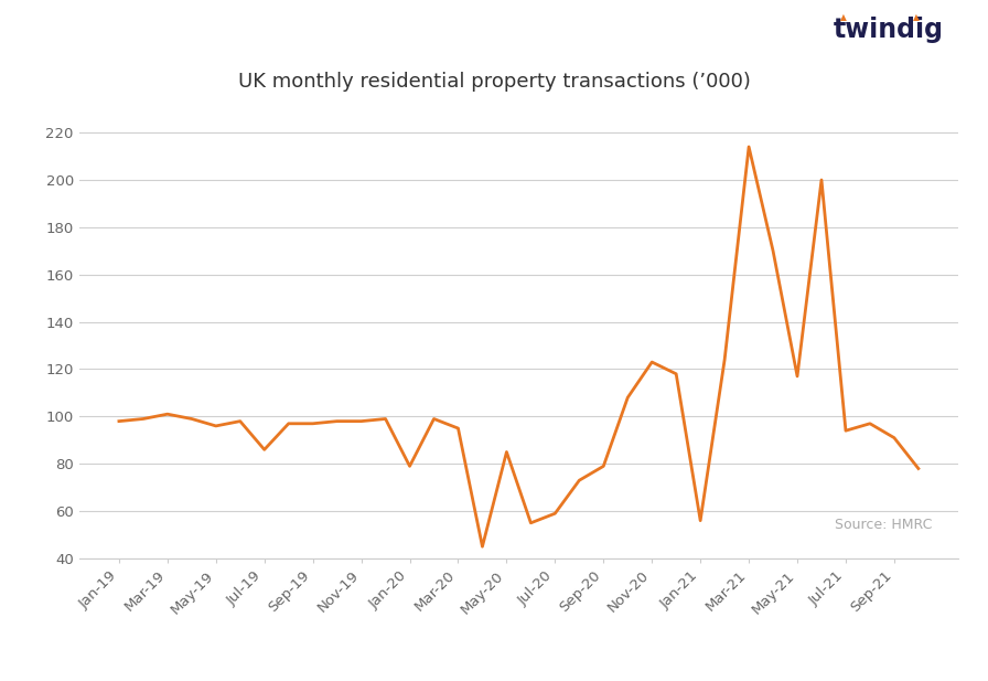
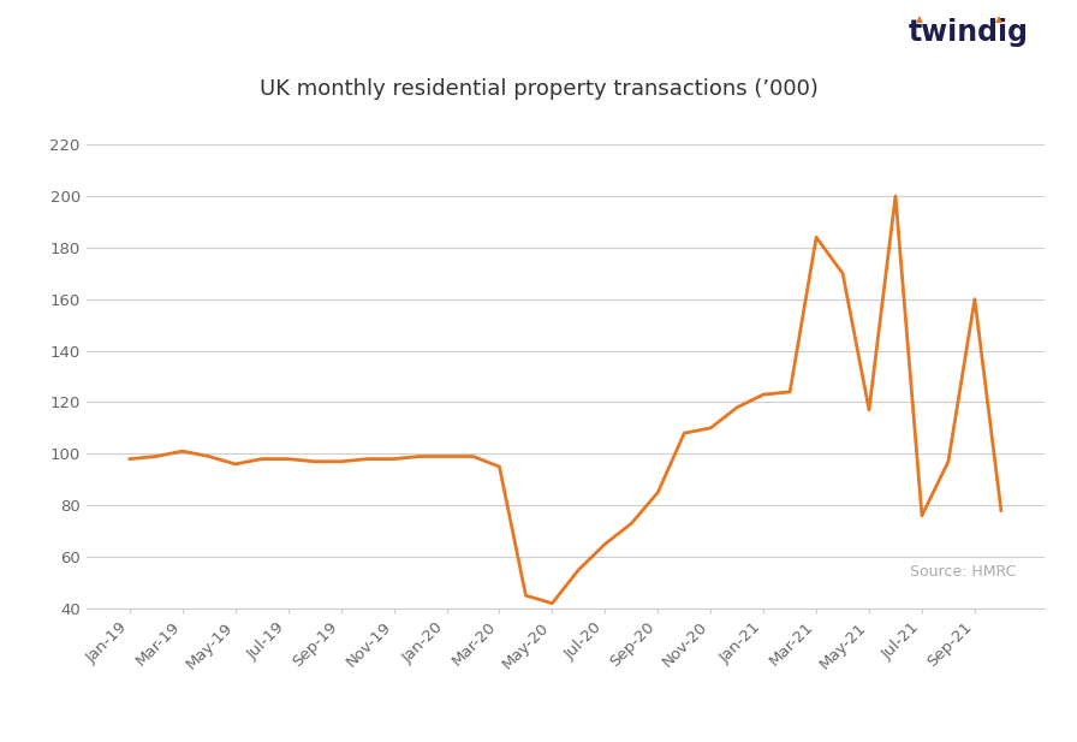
Jul-19: 86 -> 98
Jan-20: 79 -> 99
May-20: 85 -> 42
Jul-20: 59 -> 65
Sep-20: 79 -> 85
Nov-20: 123 -> 110
Jan-21: 56 -> 123
Mar-21: 214 -> 184
Jul-21: 94 -> 76
Sep-21: 91 -> 160
